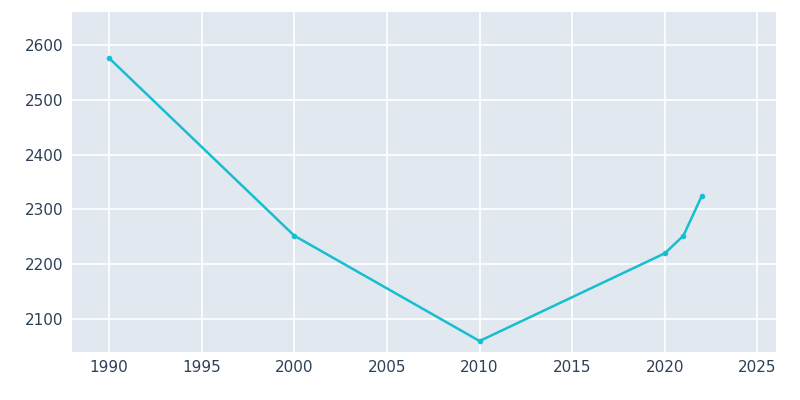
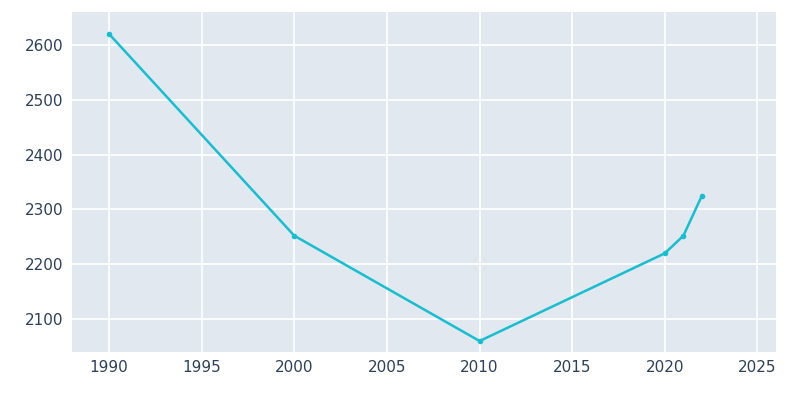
1990: 2576 -> 2620
